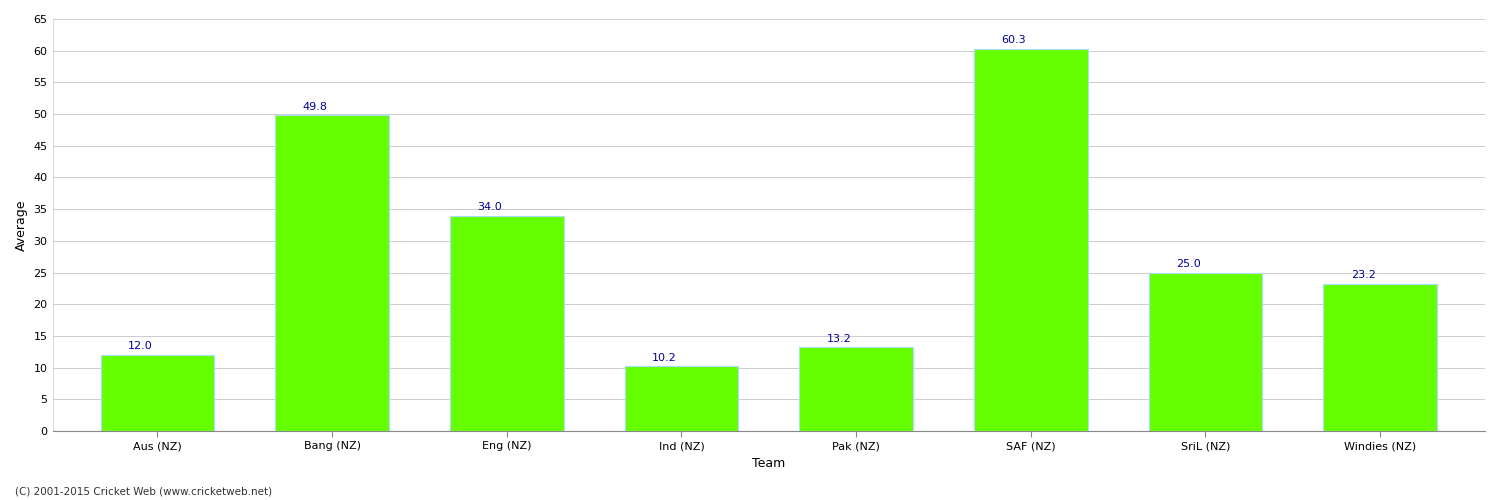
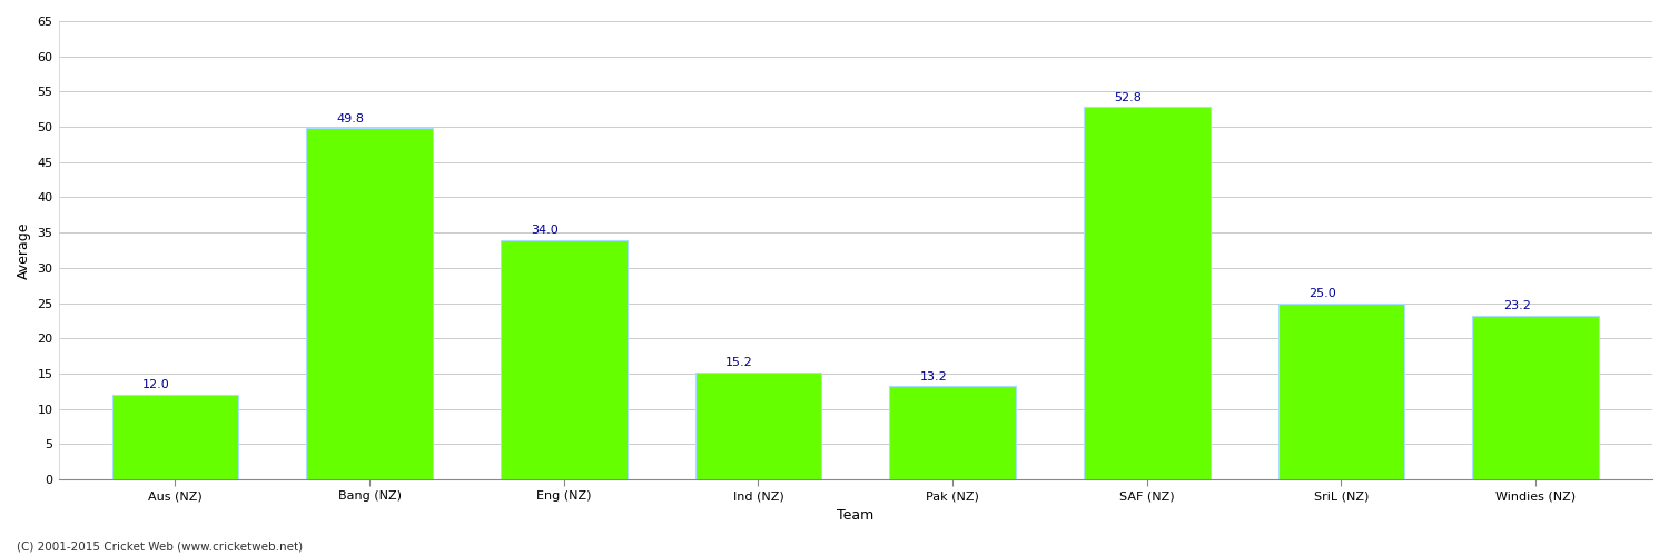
Ind (NZ): 10.2 -> 15.2
SAF (NZ): 60.3 -> 52.8
